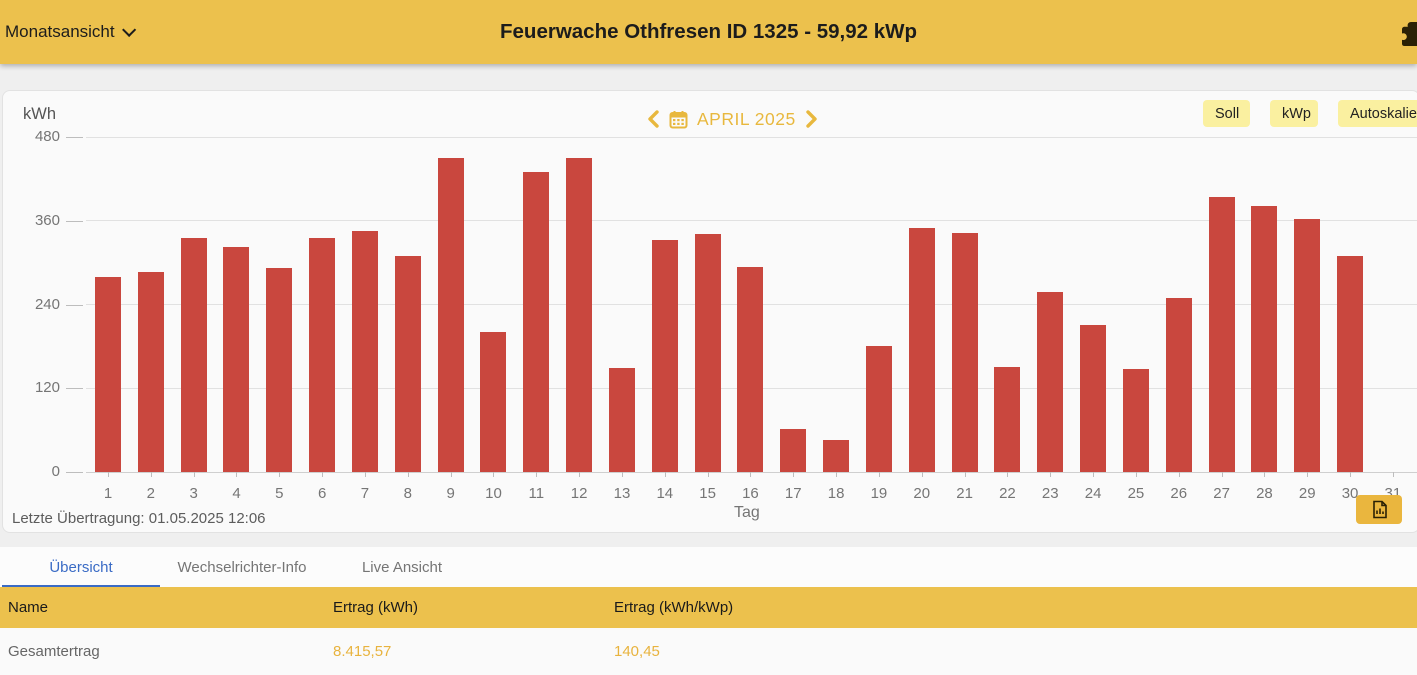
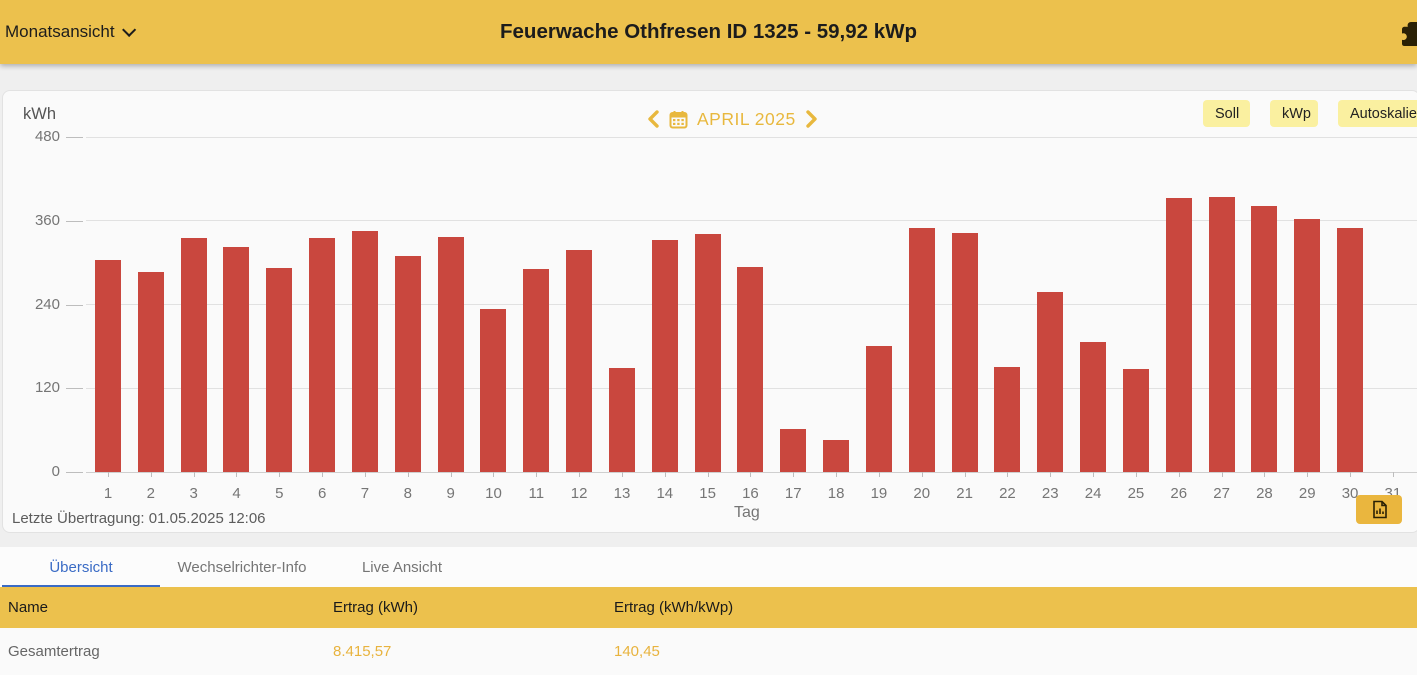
1: 280 -> 300
9: 450 -> 340
10: 200 -> 230
11: 430 -> 290
12: 450 -> 320
24: 210 -> 190
26: 250 -> 390
30: 310 -> 350
